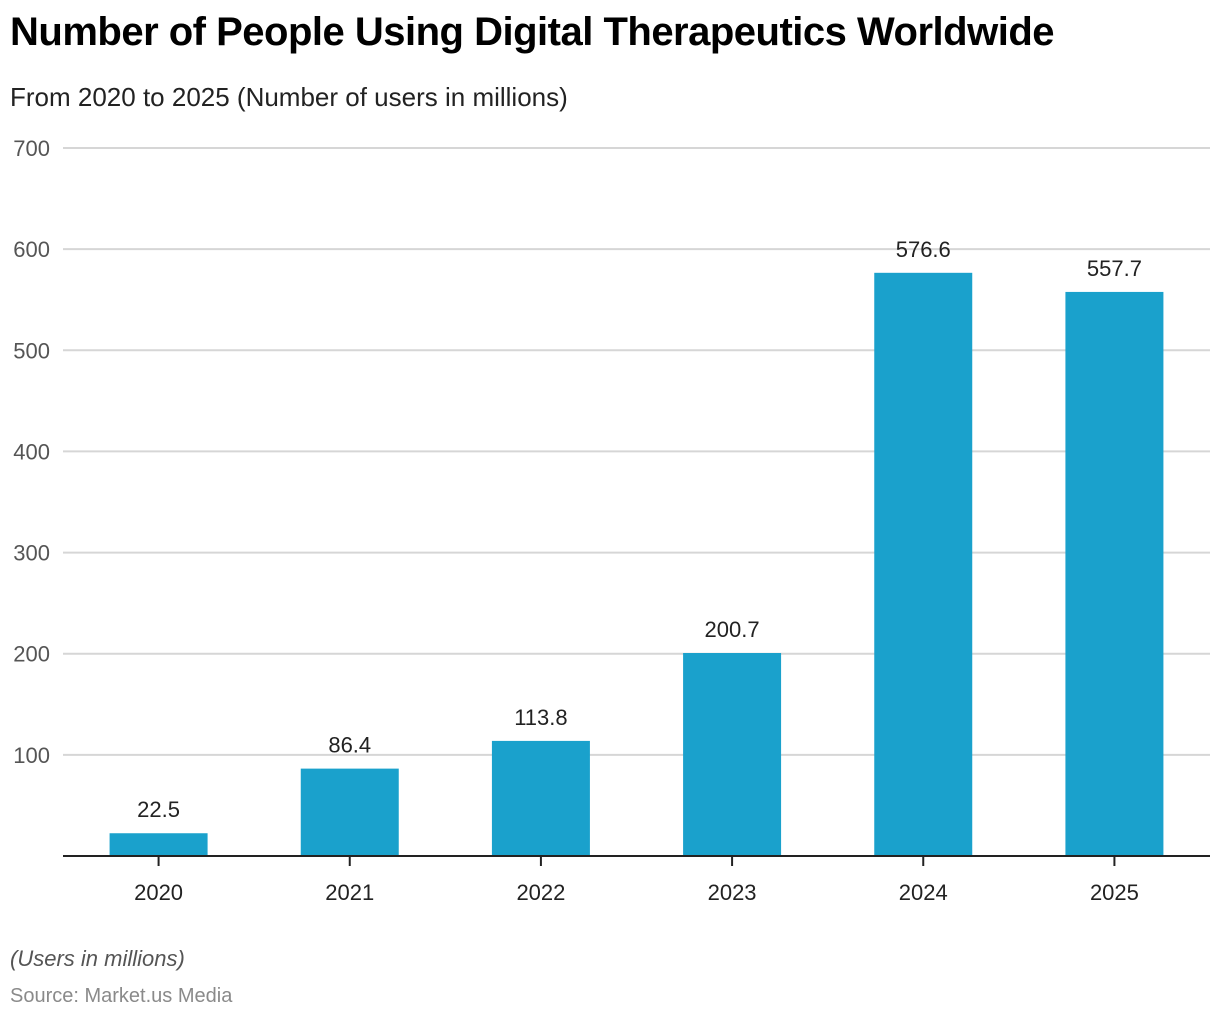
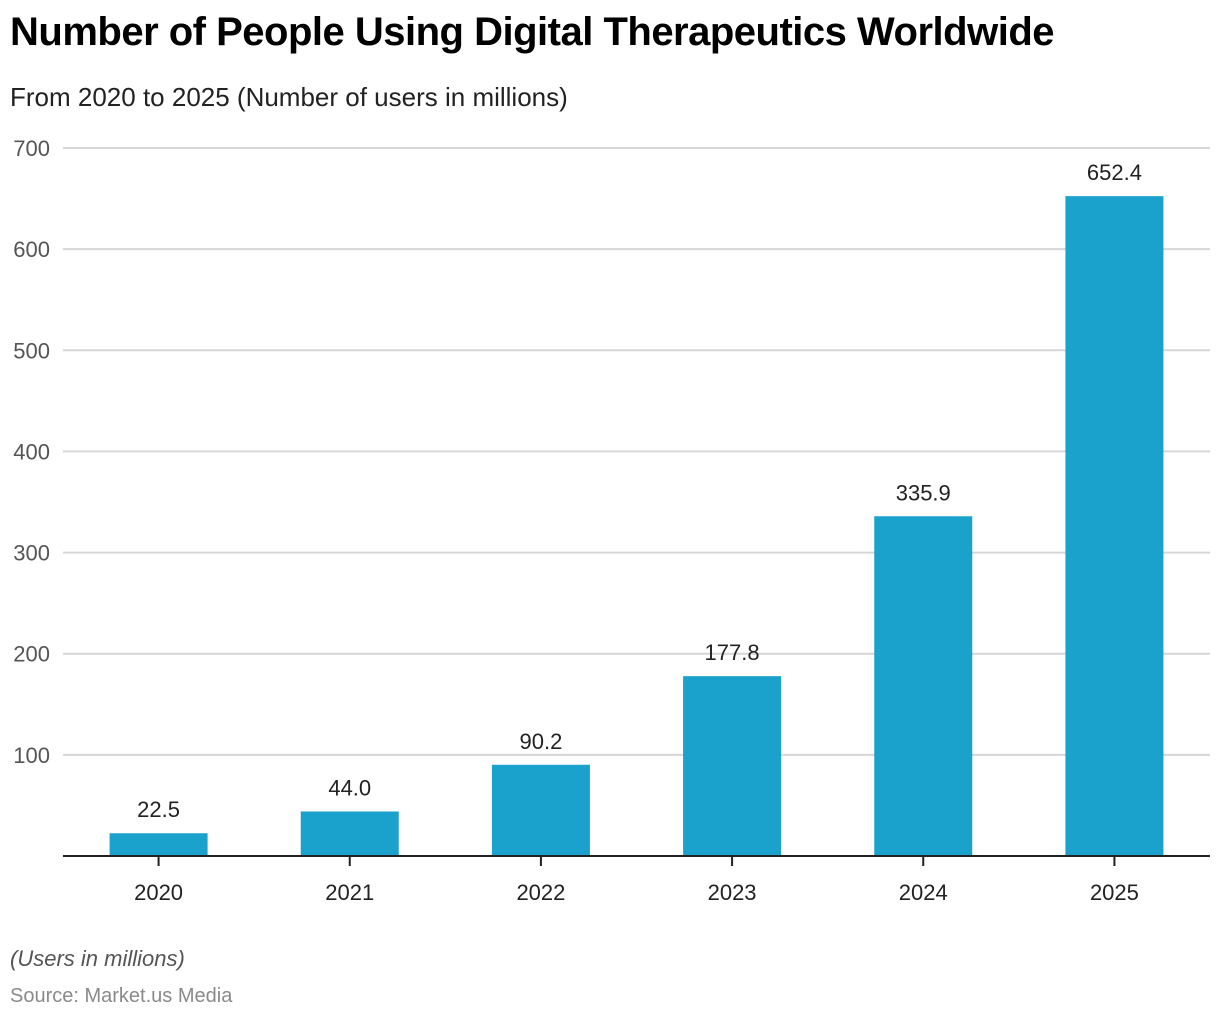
2021: 86.4 -> 44.0
2022: 113.8 -> 90.2
2023: 200.7 -> 177.8
2024: 576.6 -> 335.9
2025: 557.7 -> 652.4
